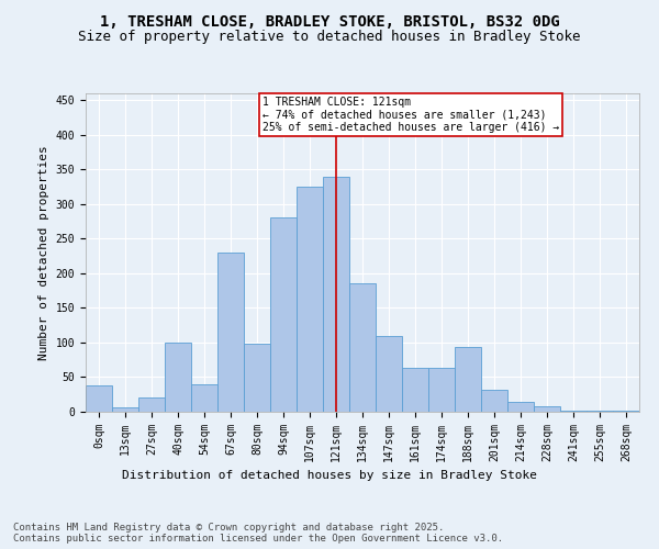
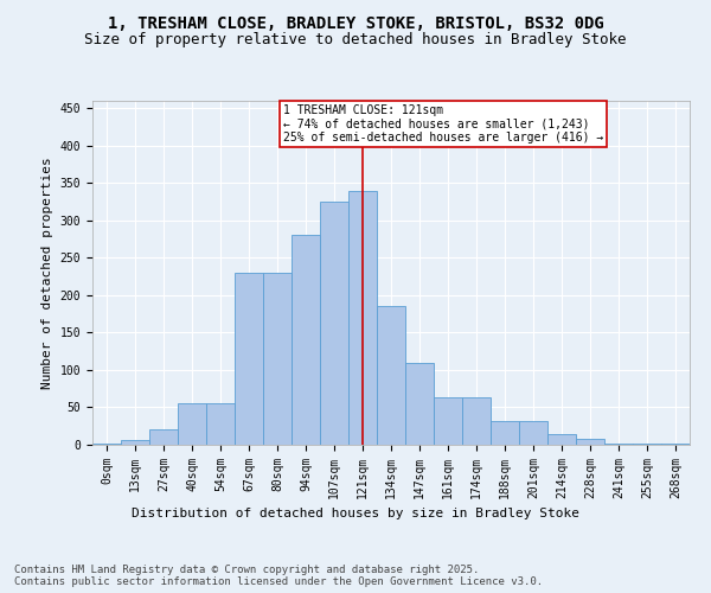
0sqm: 38 -> 2
40sqm: 100 -> 55
54sqm: 40 -> 55
80sqm: 98 -> 230
188sqm: 94 -> 32
